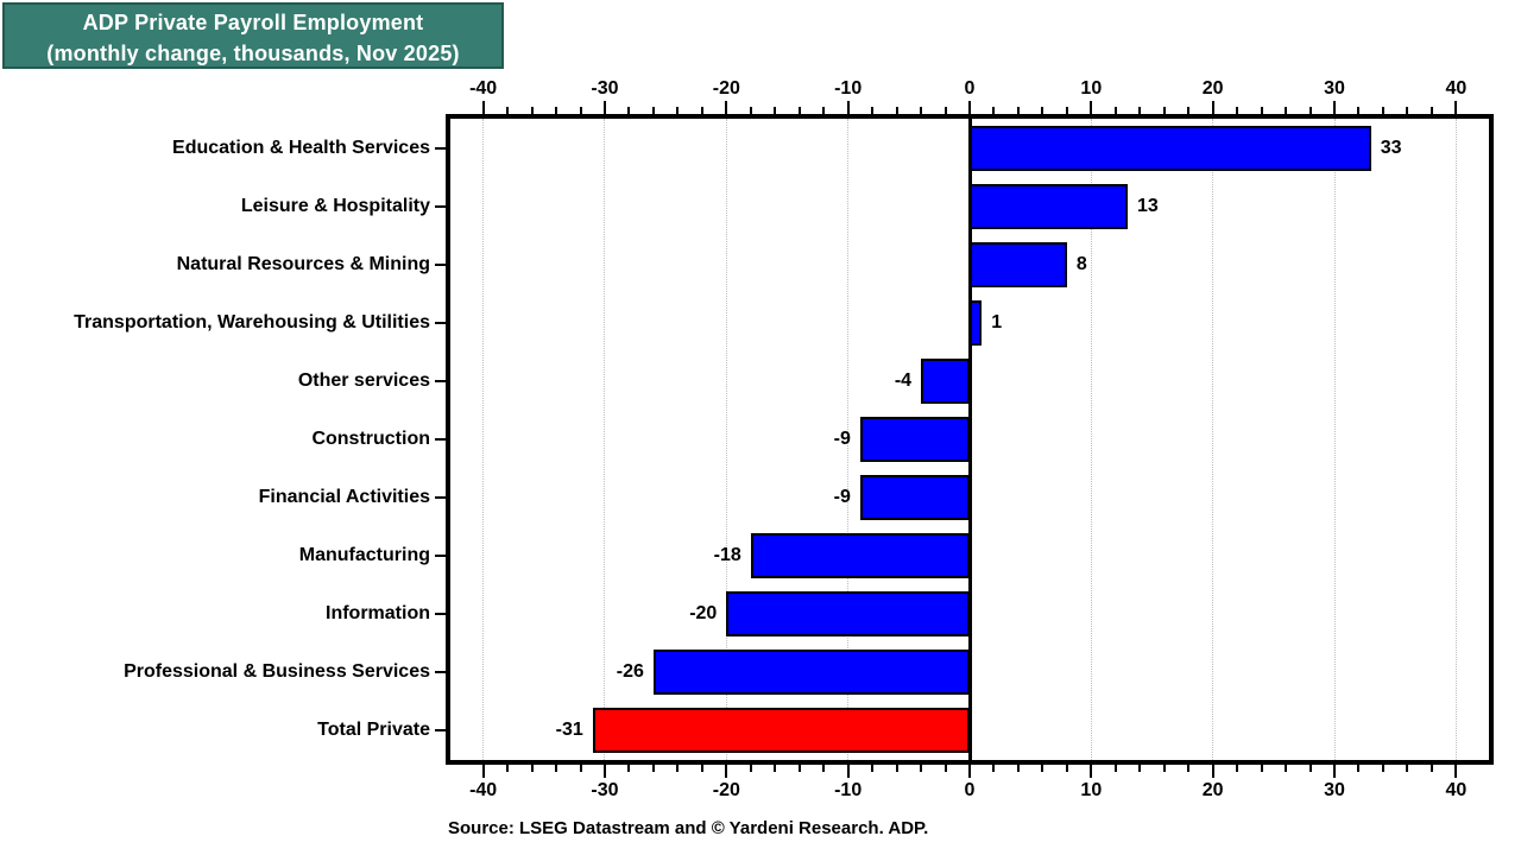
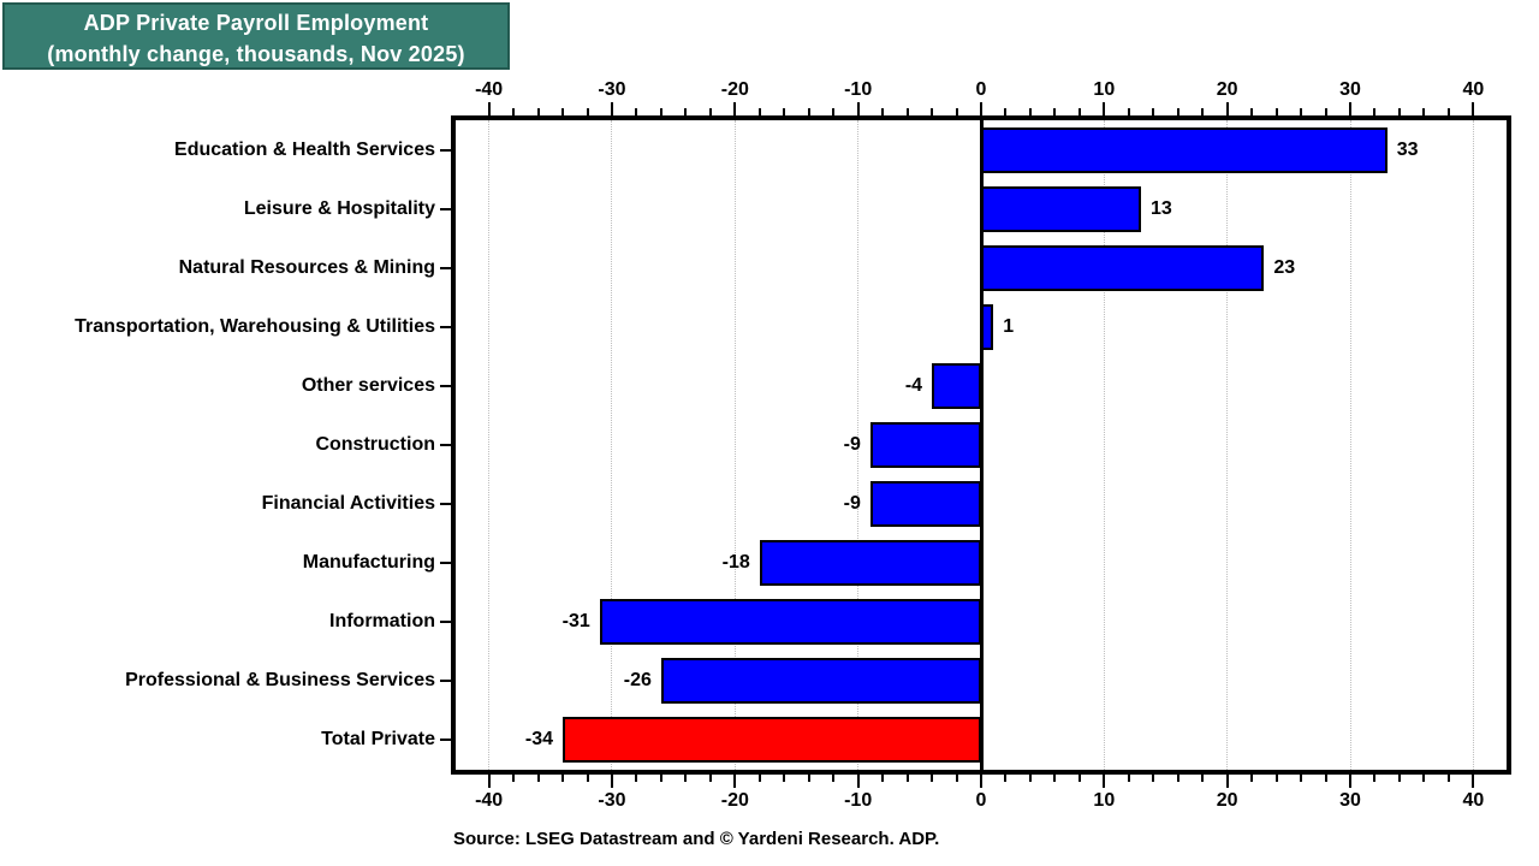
Natural Resources & Mining: 8 -> 23
Information: -20 -> -31
Total Private: -31 -> -34
